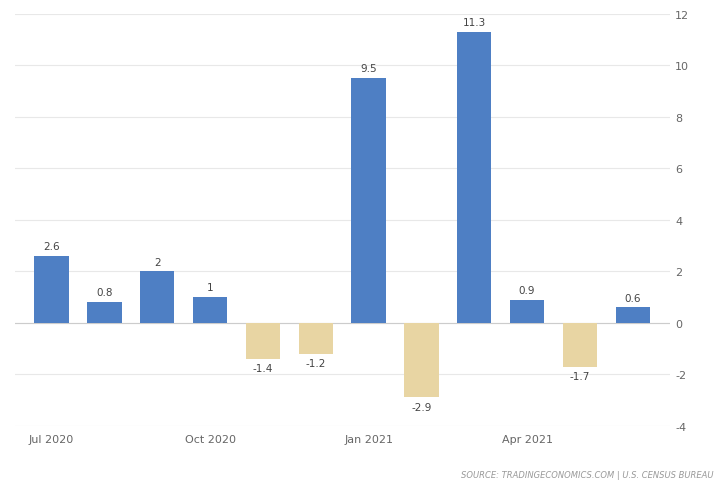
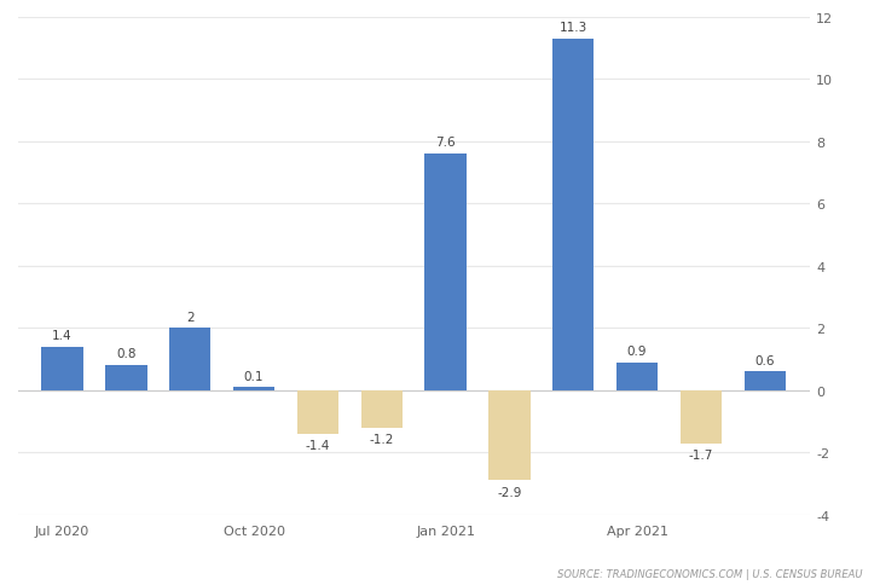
Jul 2020: 2.6 -> 1.4
Oct 2020: 1 -> 0.1
Jan 2021: 9.5 -> 7.6
